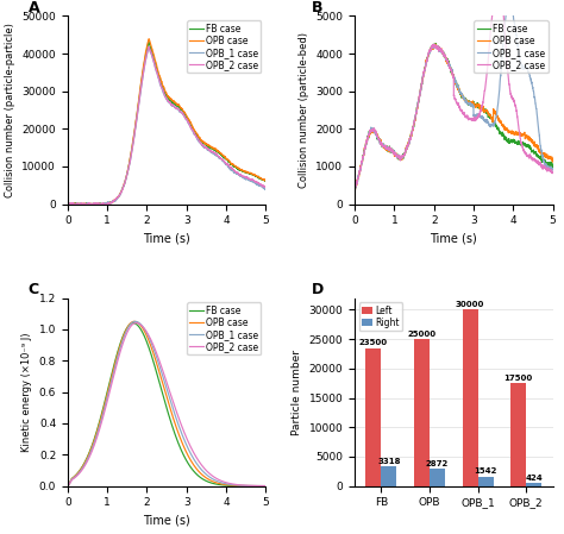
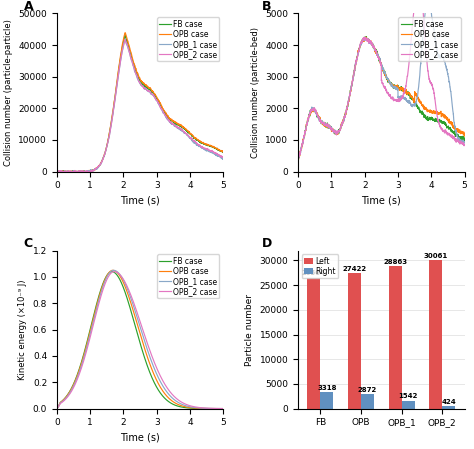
Left/FB: 23500 -> 26500
Left/OPB: 25000 -> 27400
Left/OPB_1: 30000 -> 28900
Left/OPB_2: 17500 -> 30100
